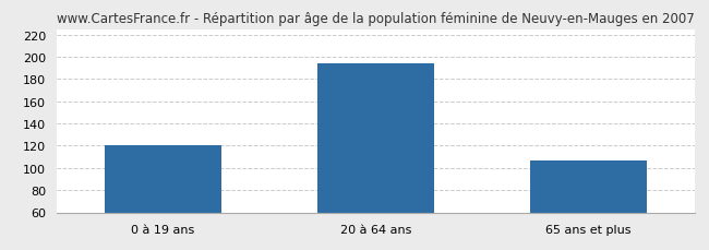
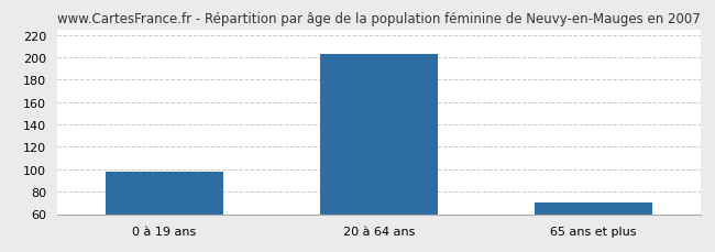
0 à 19 ans: 120 -> 98
20 à 64 ans: 194 -> 203
65 ans et plus: 107 -> 70
